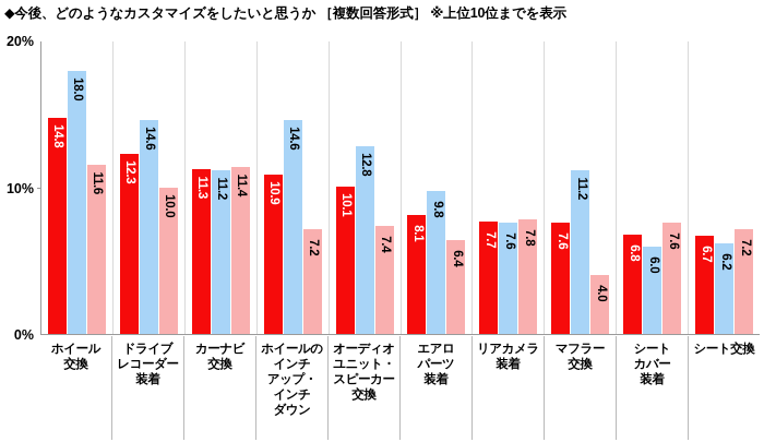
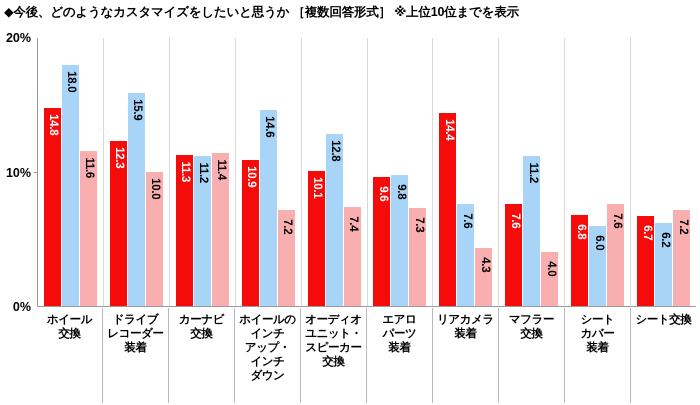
男性【n=500】/ドライブレコーダー装着: 14.6 -> 15.9
全体【n=1,000】/エアロパーツ装着: 8.1 -> 9.6
女性【n=500】/エアロパーツ装着: 6.4 -> 7.3
全体【n=1,000】/リアカメラ装着: 7.7 -> 14.4
女性【n=500】/リアカメラ装着: 7.8 -> 4.3
